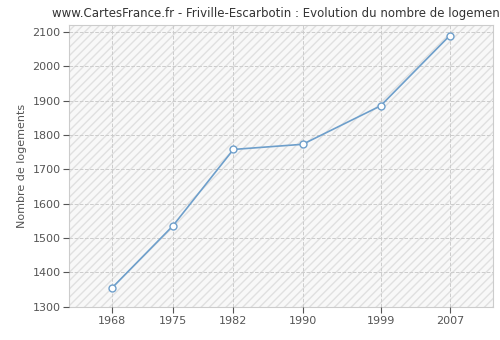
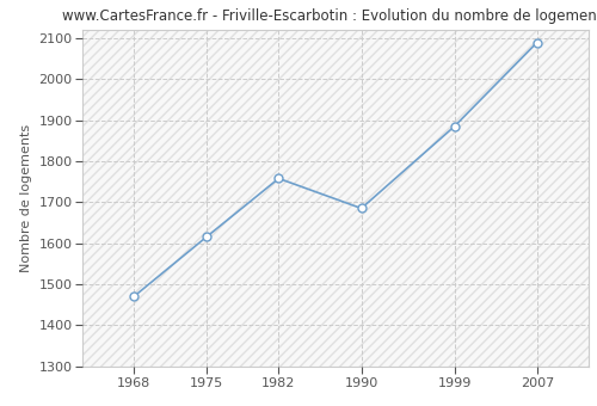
1968: 1355 -> 1470
1975: 1535 -> 1615
1990: 1773 -> 1685
